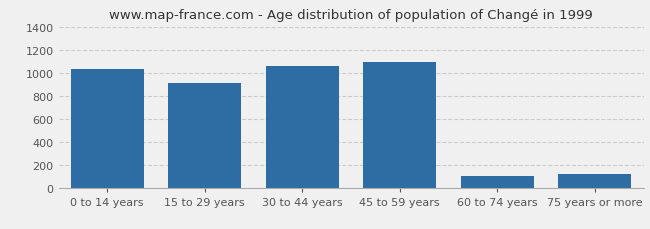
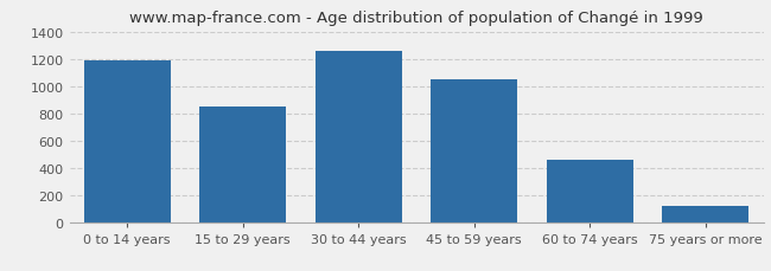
0 to 14 years: 1030 -> 1190
15 to 29 years: 910 -> 850
30 to 44 years: 1060 -> 1260
45 to 59 years: 1090 -> 1040
60 to 74 years: 100 -> 460
